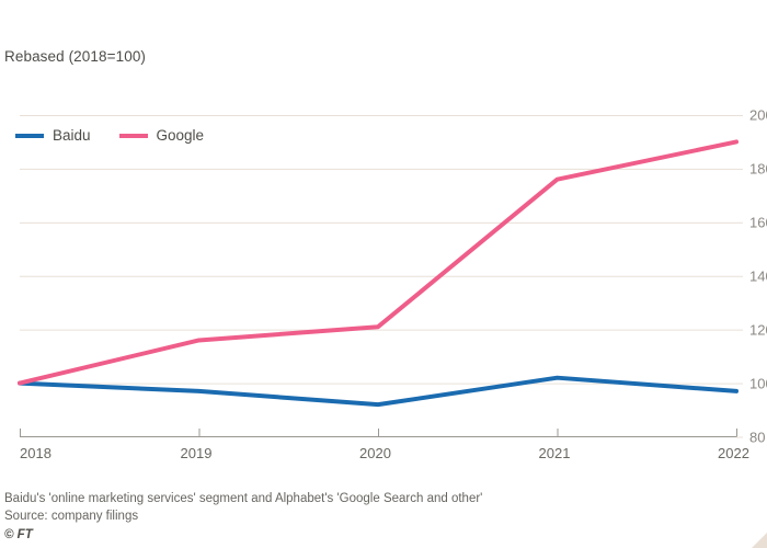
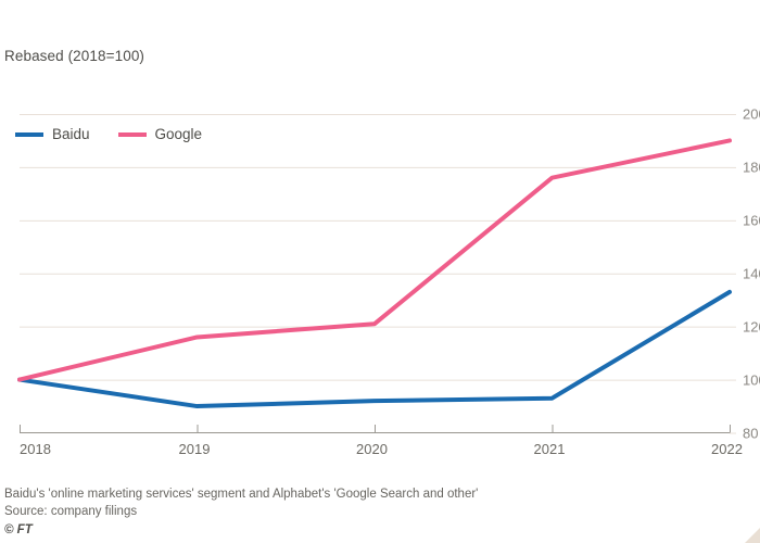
Baidu/2019: 97 -> 90
Baidu/2021: 102 -> 93
Baidu/2022: 97 -> 133
